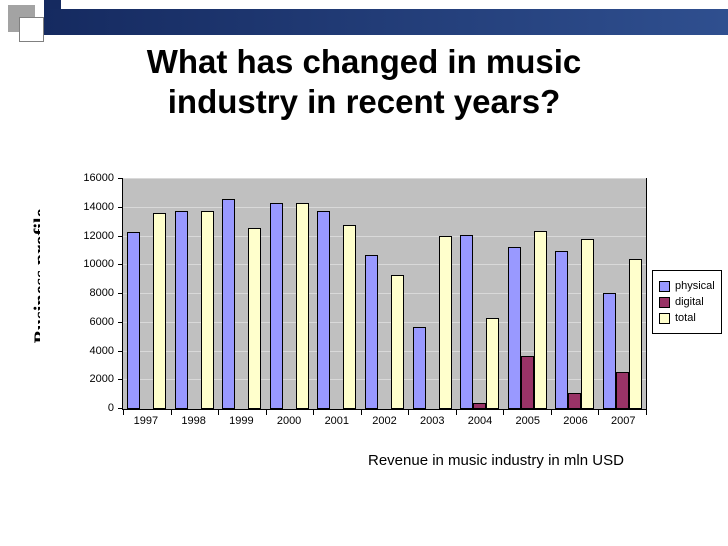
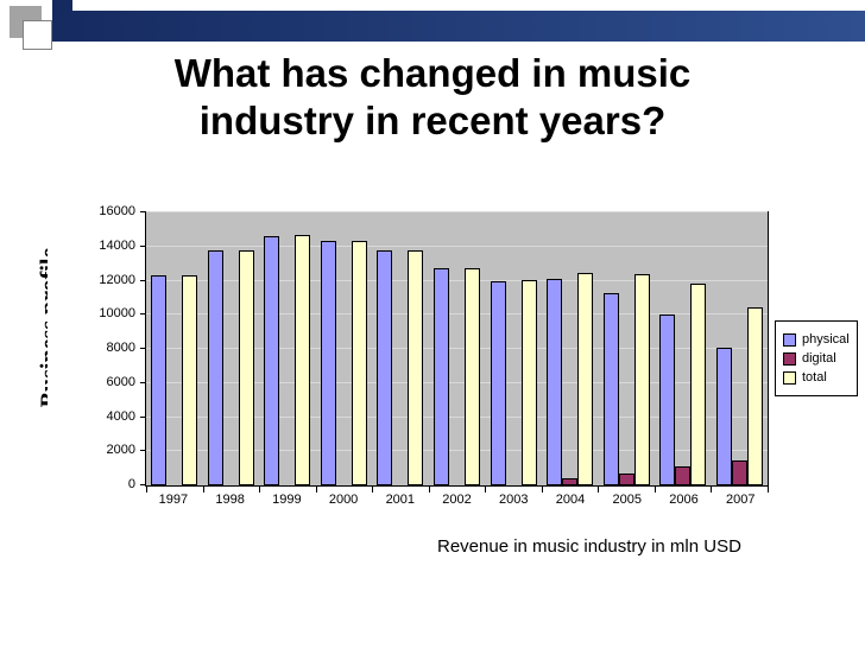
total/1997: 13600 -> 12300
total/1999: 12600 -> 14600
total/2001: 12800 -> 13800
physical/2002: 10700 -> 12700
total/2002: 9300 -> 12800
physical/2003: 5700 -> 12000
total/2004: 6300 -> 12400
digital/2005: 3700 -> 700
physical/2006: 11000 -> 10000
digital/2007: 2600 -> 1400
